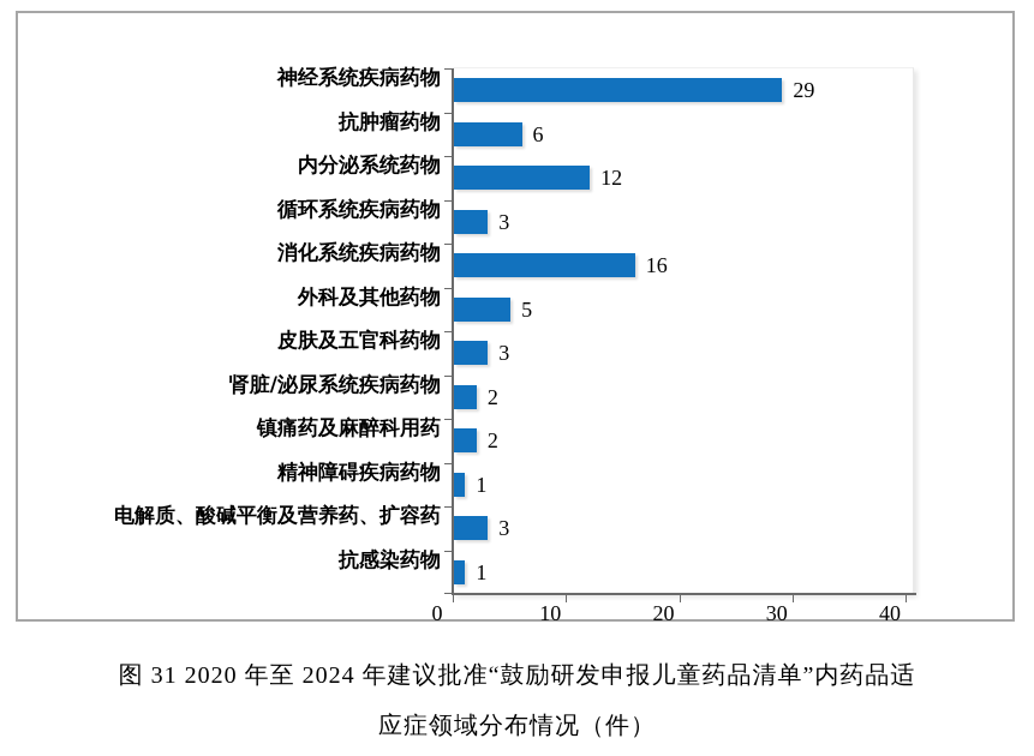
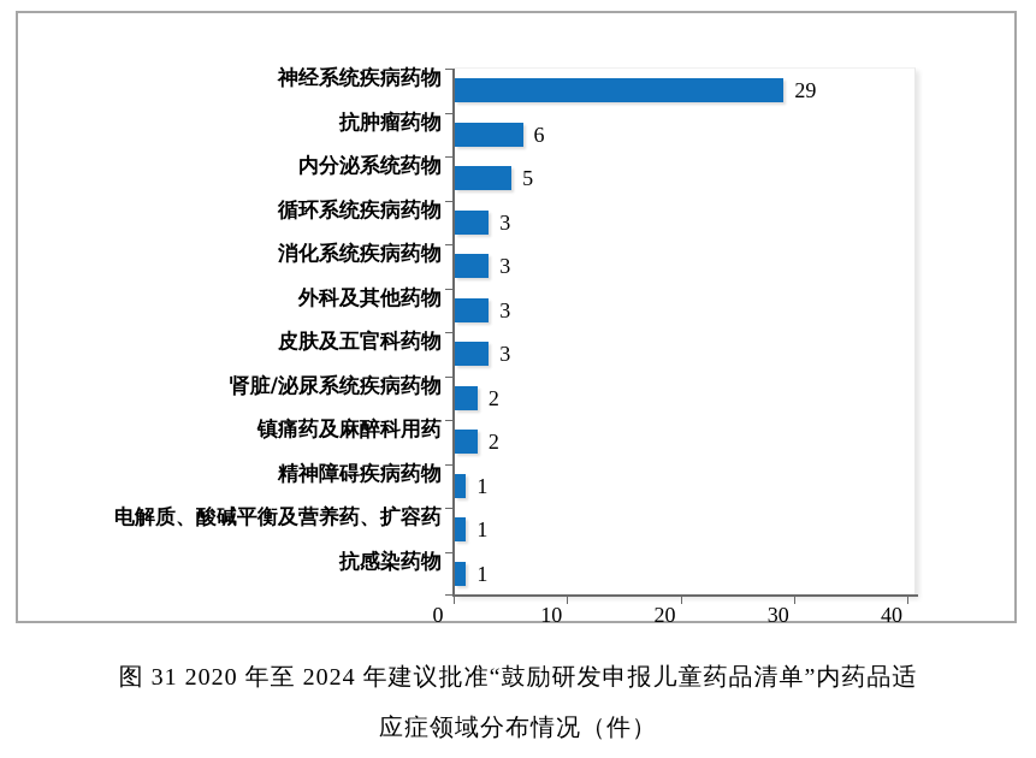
内分泌系统药物: 12 -> 5
消化系统疾病药物: 16 -> 3
外科及其他药物: 5 -> 3
电解质、酸碱平衡及营养药、扩容药: 3 -> 1
